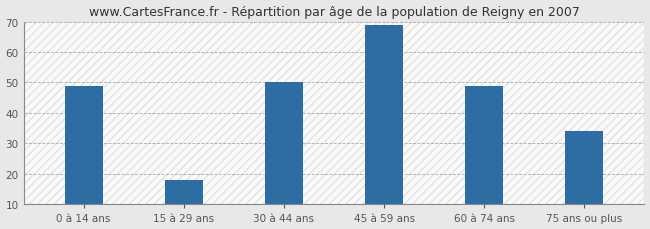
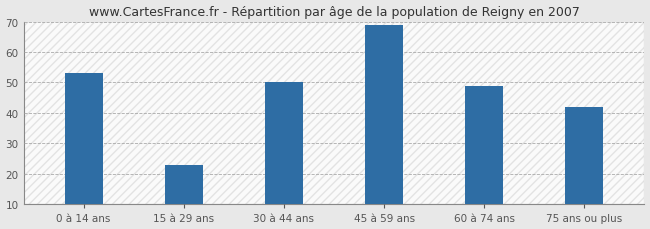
0 à 14 ans: 49 -> 53
15 à 29 ans: 18 -> 23
75 ans ou plus: 34 -> 42
